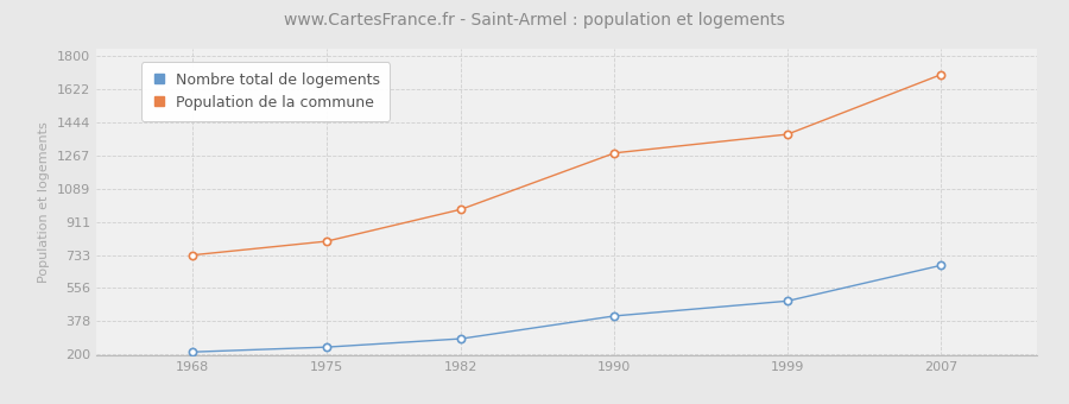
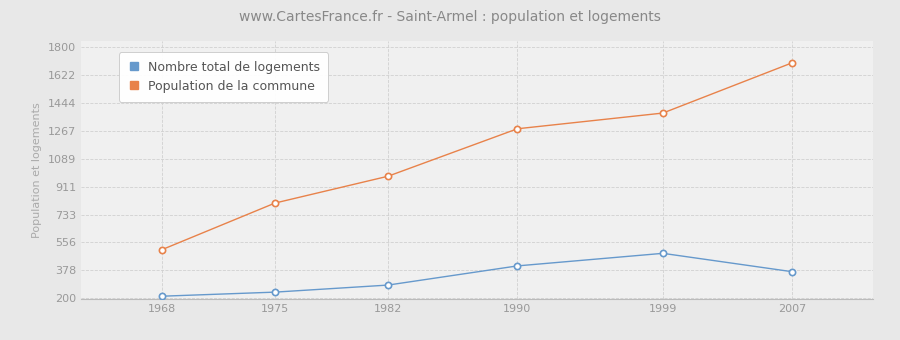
Population de la commune/1968: 730 -> 510
Nombre total de logements/2007: 680 -> 370
